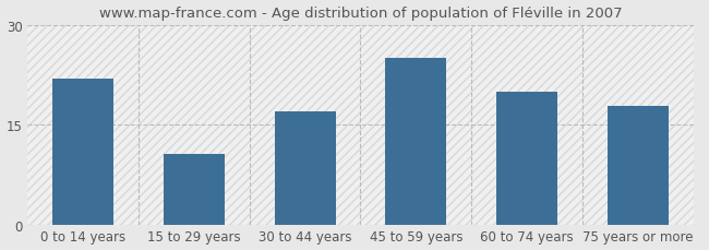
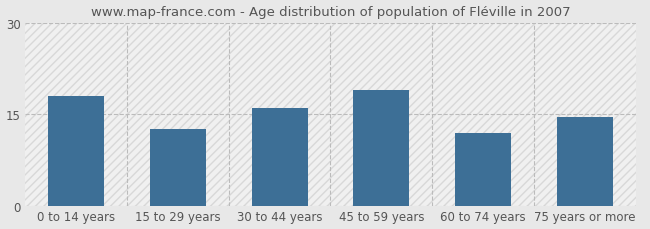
0 to 14 years: 22.0 -> 18.0
15 to 29 years: 10.6 -> 12.5
30 to 44 years: 17.0 -> 16.0
45 to 59 years: 25.0 -> 19.0
60 to 74 years: 20.0 -> 12.0
75 years or more: 17.8 -> 14.5
